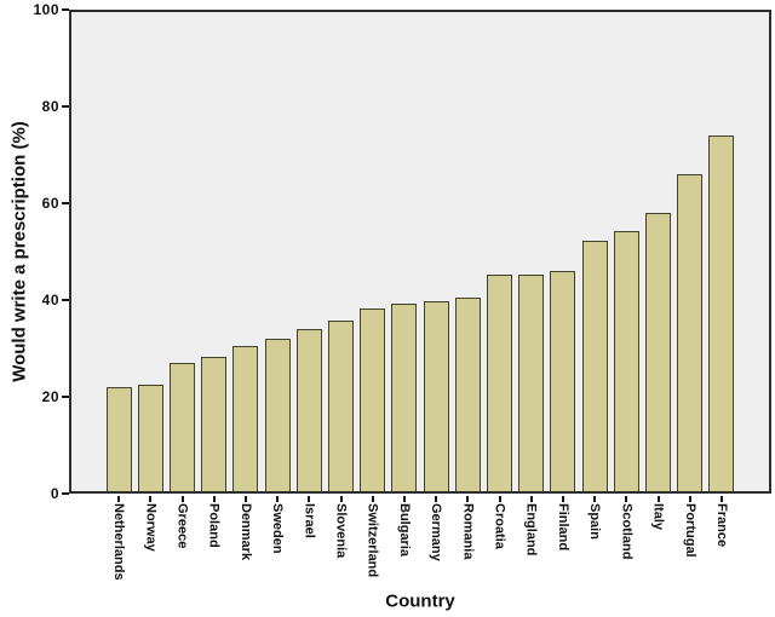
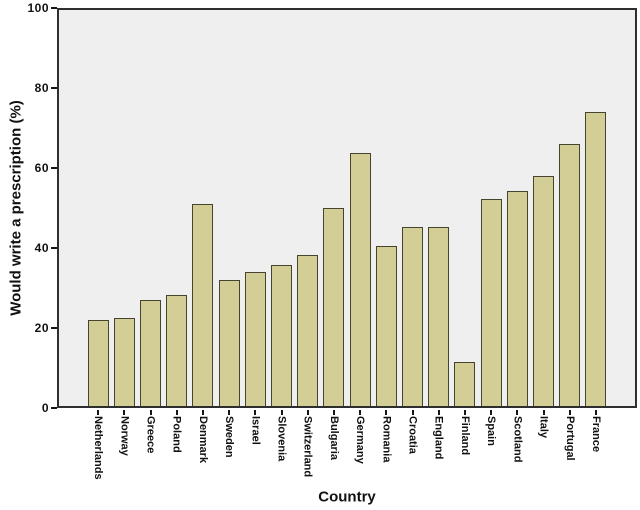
Denmark: 30 -> 51
Bulgaria: 39 -> 50
Germany: 40 -> 64
Finland: 46 -> 11
